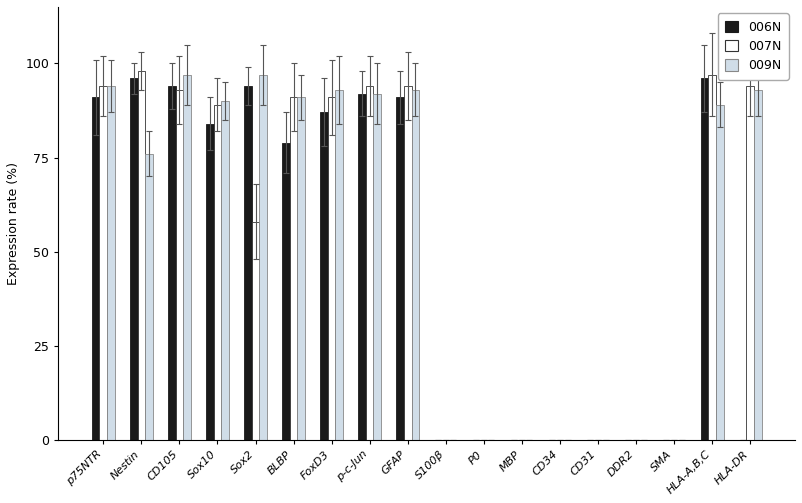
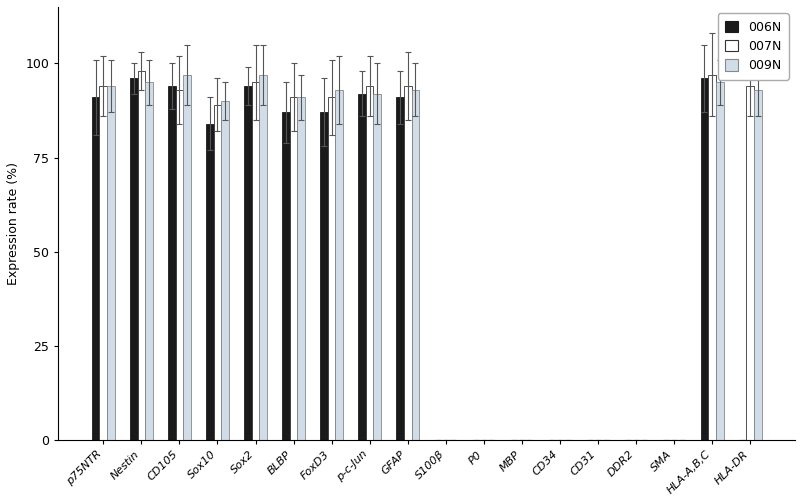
009N/Nestin: 76 -> 95
007N/Sox2: 58 -> 95
006N/BLBP: 79 -> 87
009N/HLA-A,B,C: 89 -> 95
